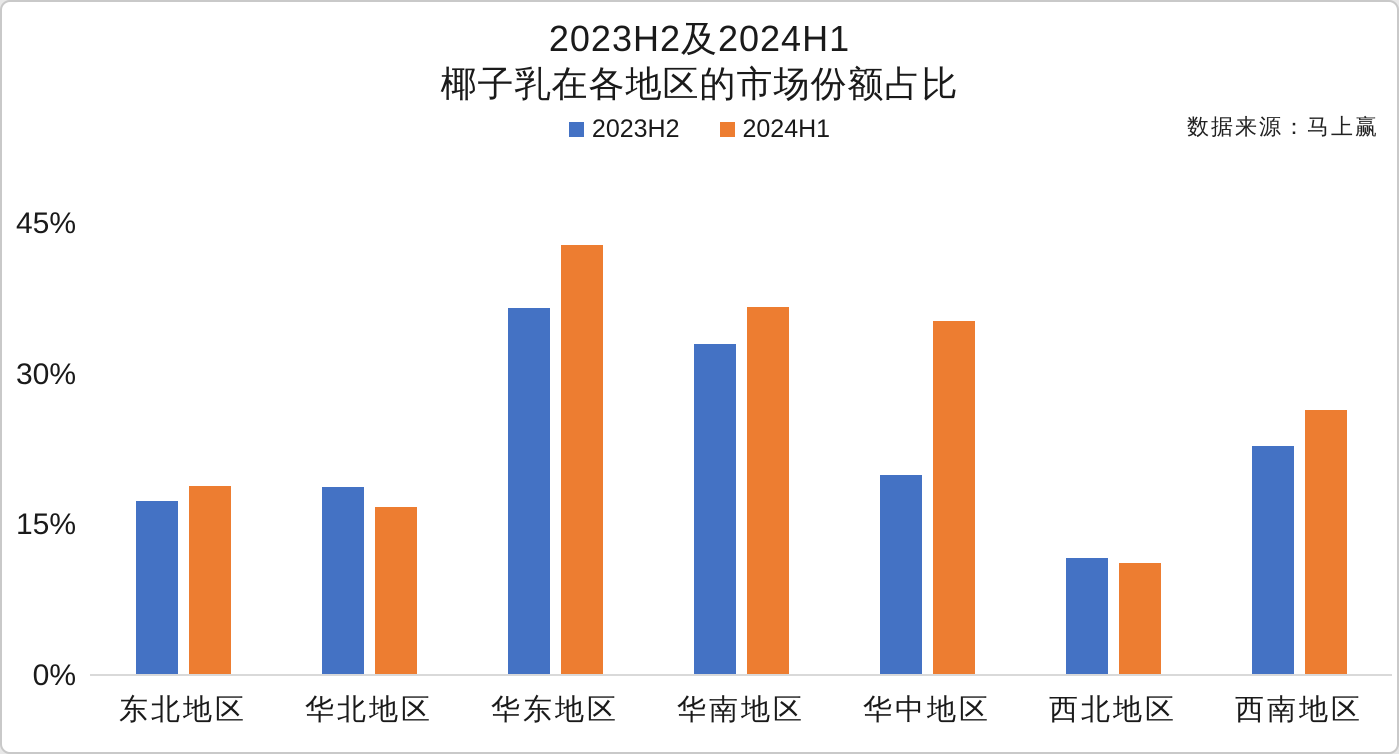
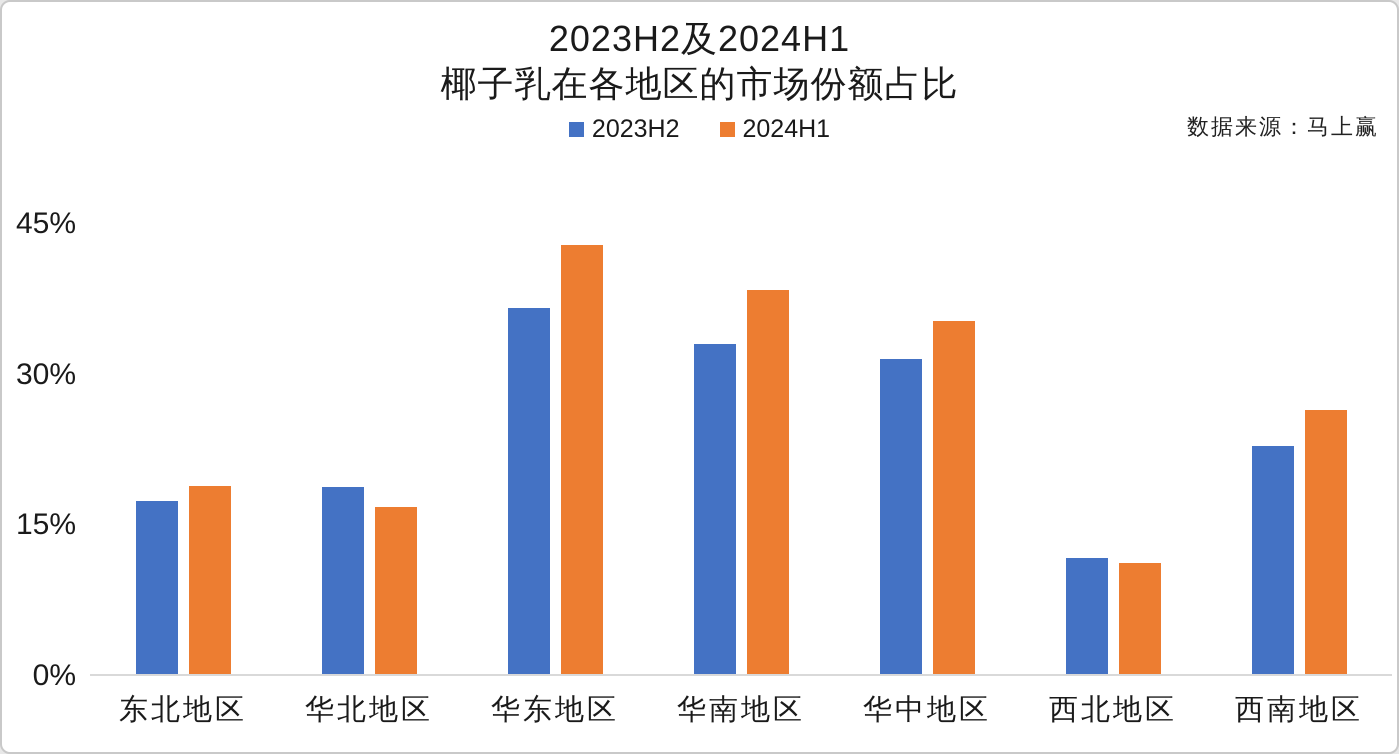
2024H1/华南地区: 36.7% -> 38.4%
2023H2/华中地区: 19.9% -> 31.5%
